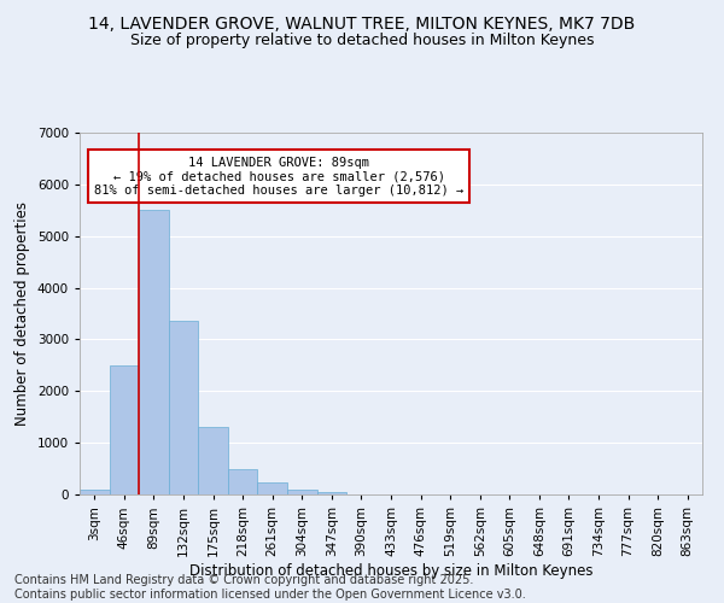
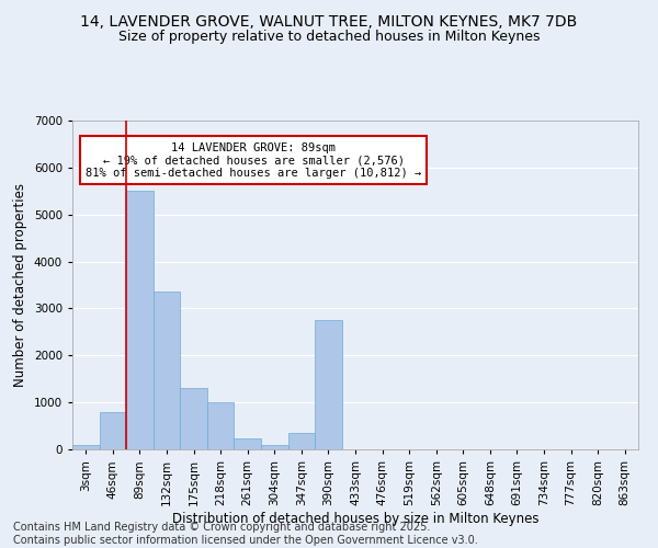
46sqm: 2500 -> 800
218sqm: 480 -> 1000
347sqm: 50 -> 350
390sqm: 10 -> 2750
